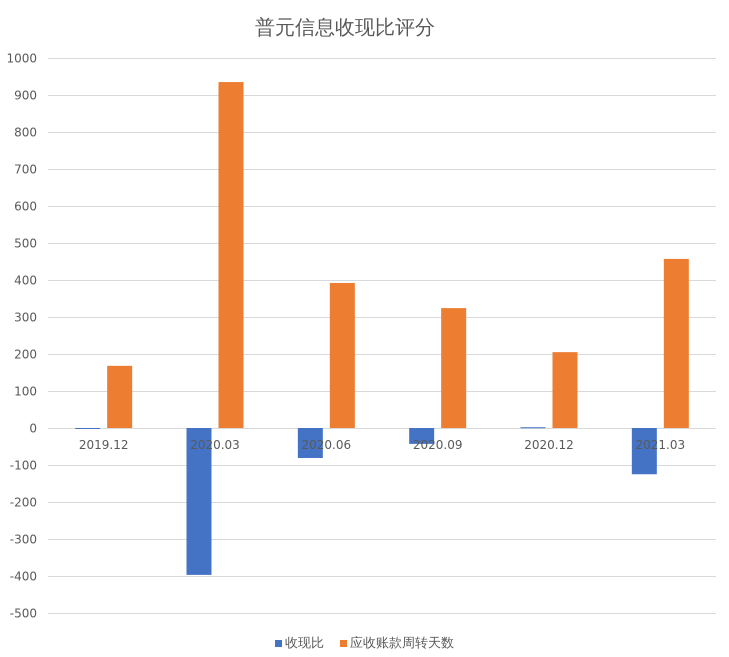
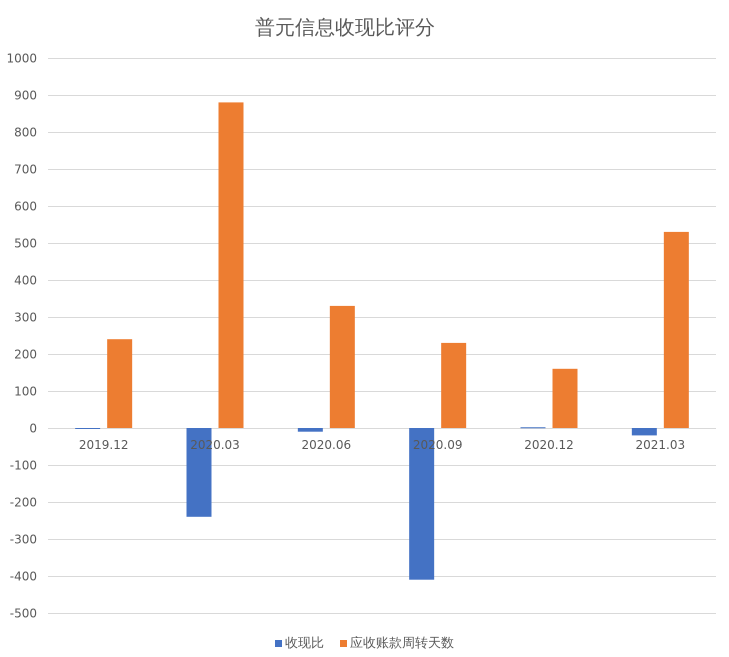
应收账款周转天数/2019.12: 170 -> 240
收现比/2020.03: -400 -> -240
应收账款周转天数/2020.03: 940 -> 880
收现比/2020.06: -80 -> -10
应收账款周转天数/2020.06: 390 -> 330
收现比/2020.09: -40 -> -410
应收账款周转天数/2020.09: 320 -> 230
应收账款周转天数/2020.12: 200 -> 160
收现比/2021.03: -120 -> -20
应收账款周转天数/2021.03: 460 -> 530
